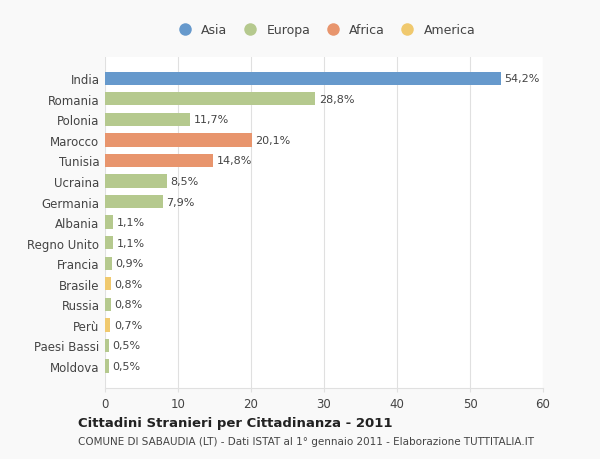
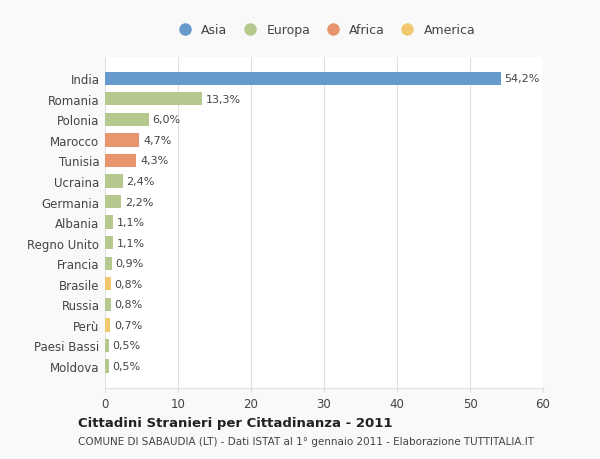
Romania: 28,8% -> 13,3%
Polonia: 11,7% -> 6,0%
Marocco: 20,1% -> 4,7%
Tunisia: 14,8% -> 4,3%
Ucraina: 8,5% -> 2,4%
Germania: 7,9% -> 2,2%
